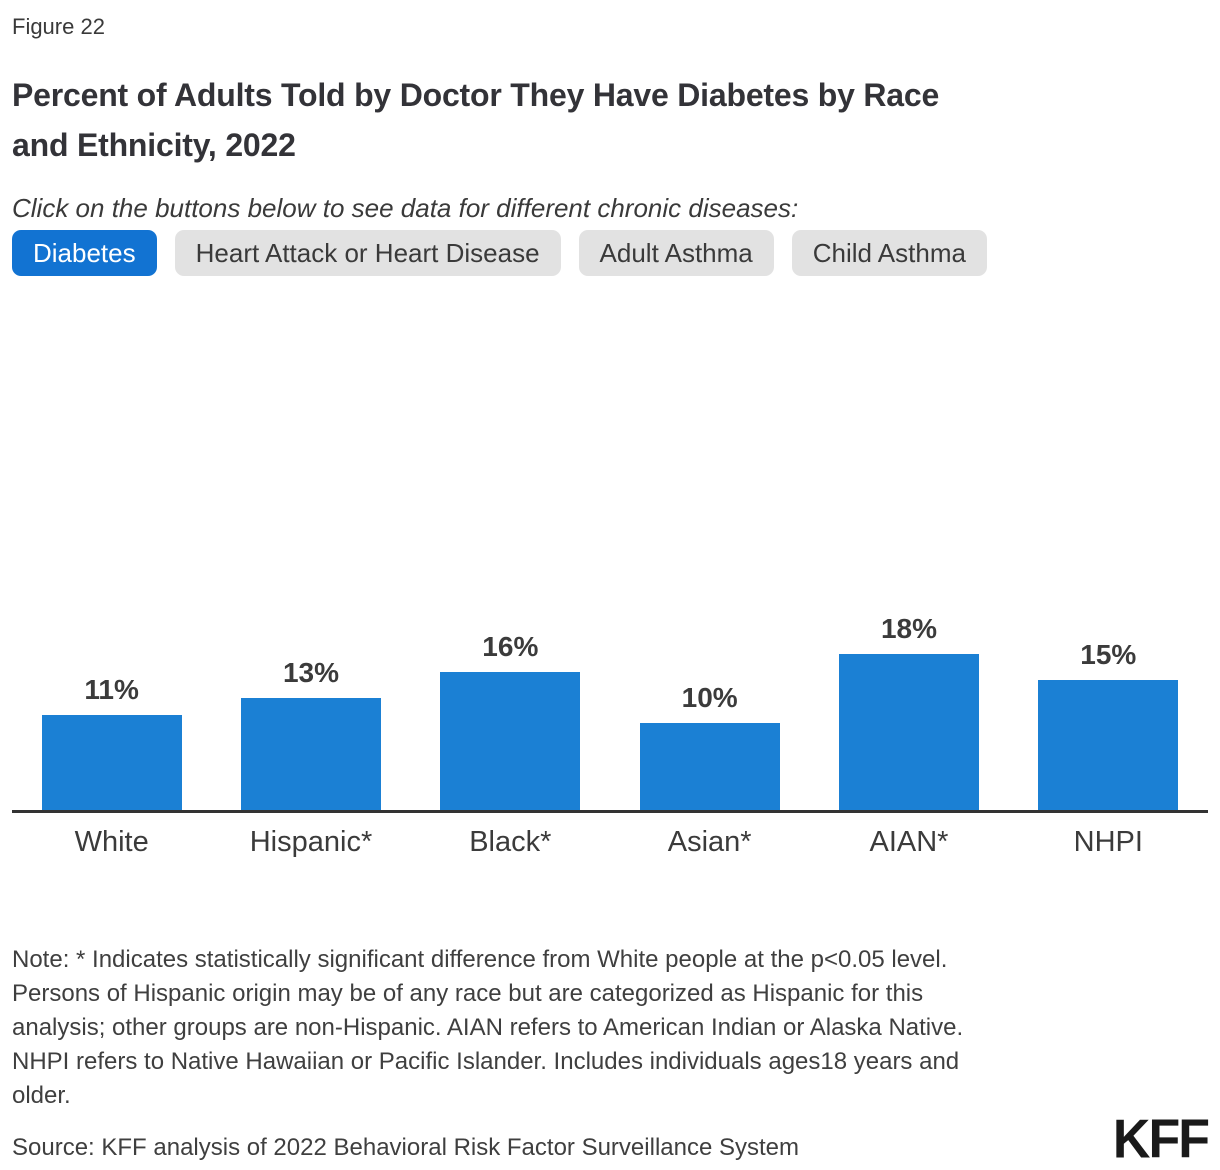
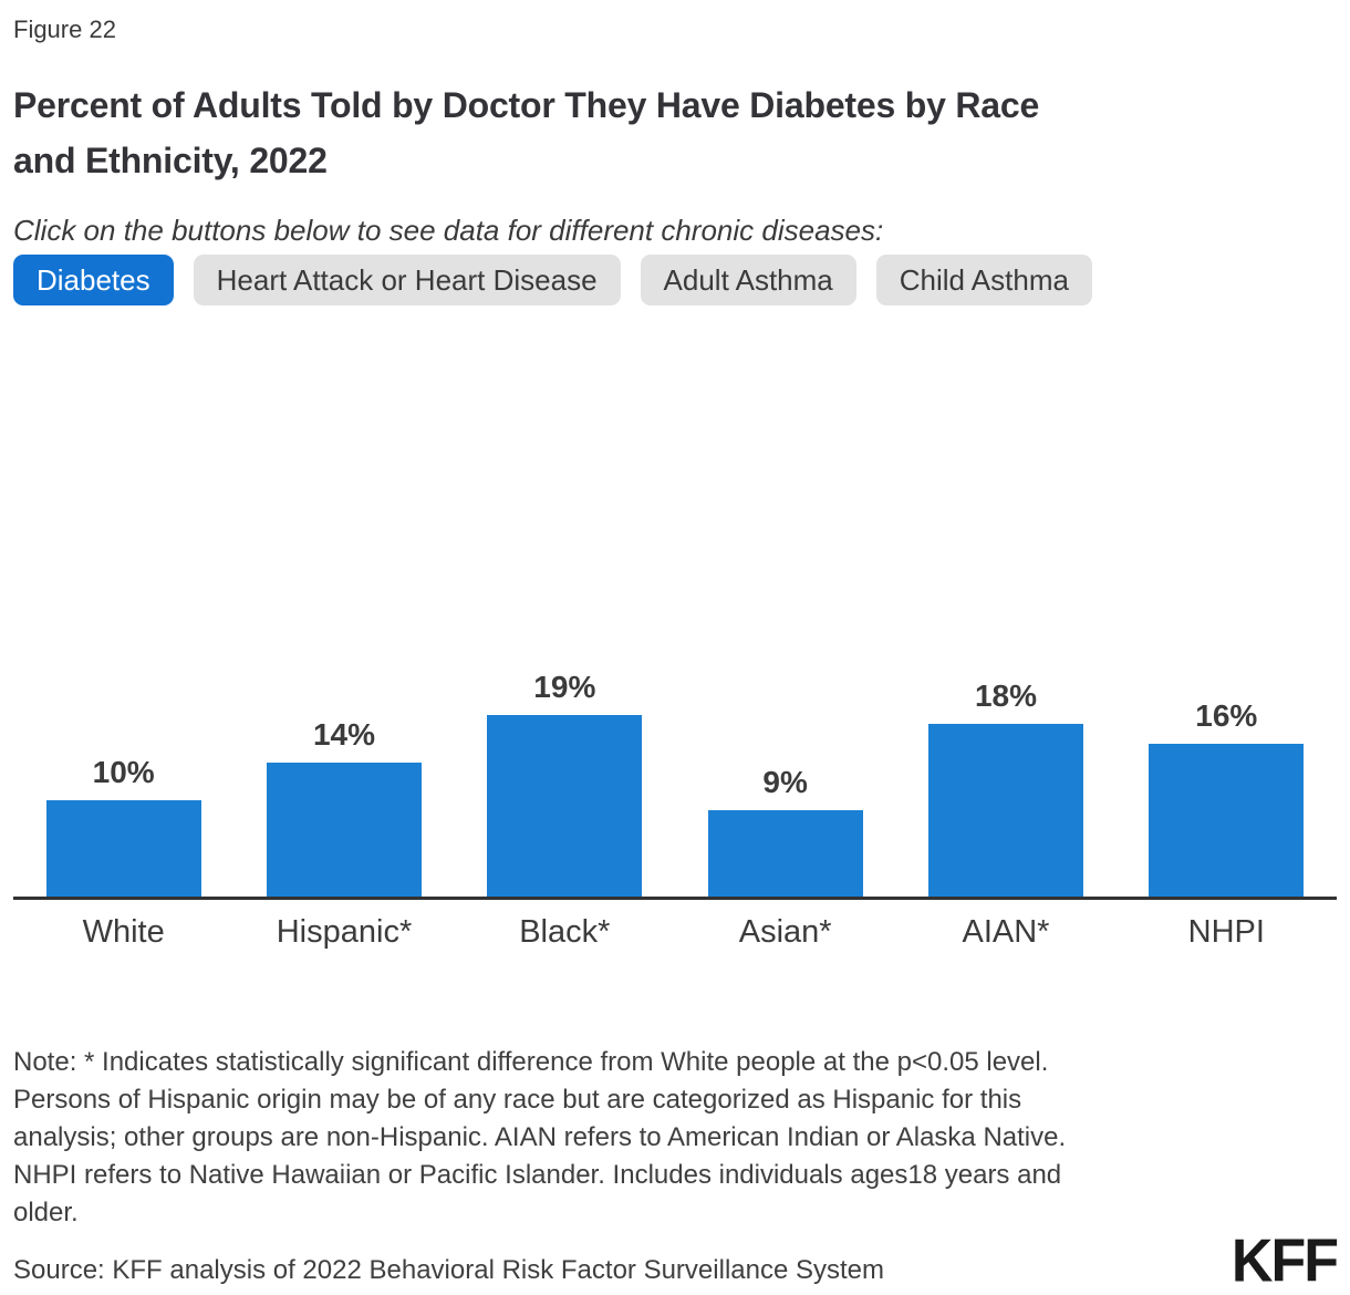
White: 11% -> 10%
Hispanic*: 13% -> 14%
Black*: 16% -> 19%
Asian*: 10% -> 9%
NHPI: 15% -> 16%
